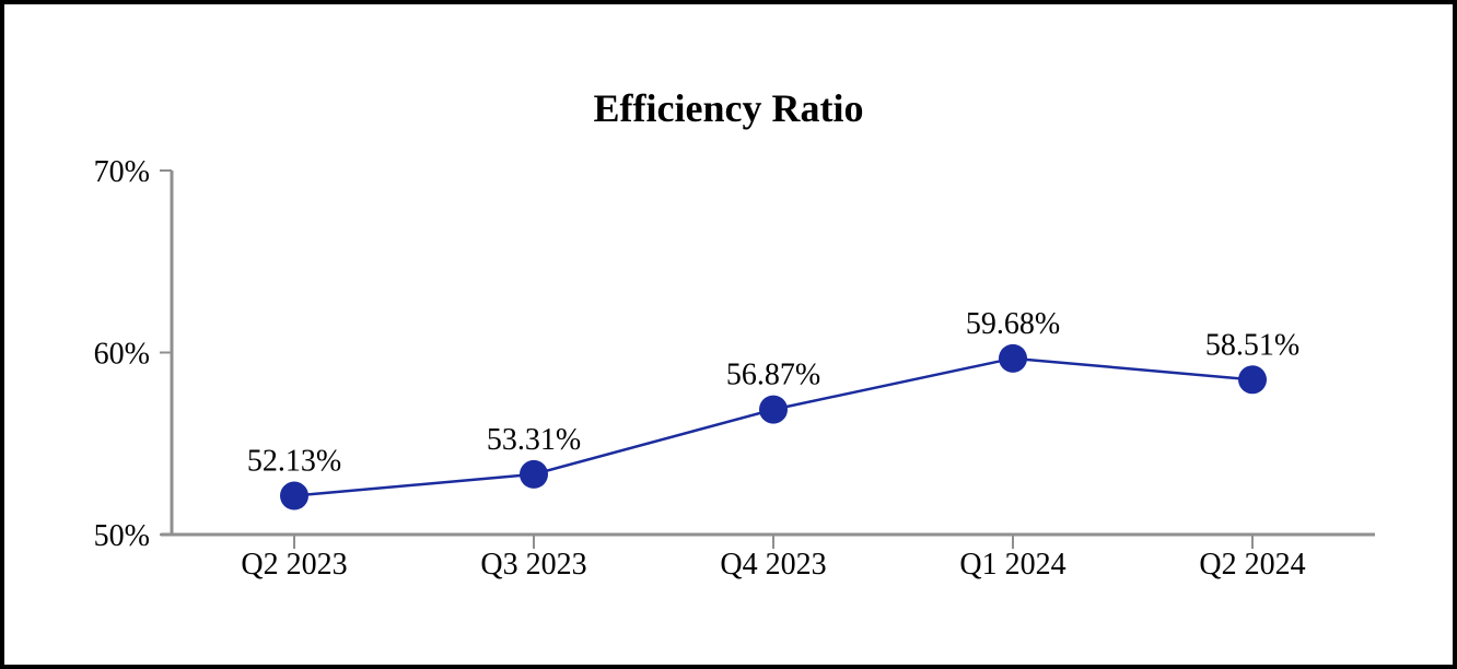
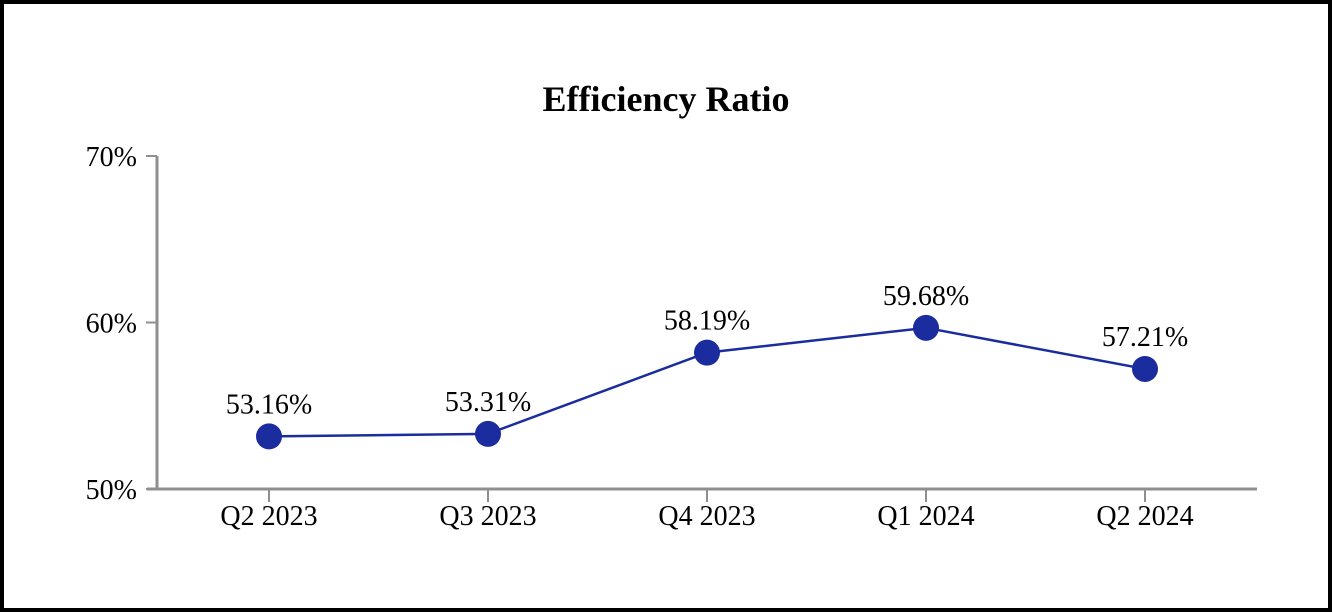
Q2 2023: 52.13% -> 53.16%
Q4 2023: 56.87% -> 58.19%
Q2 2024: 58.51% -> 57.21%
